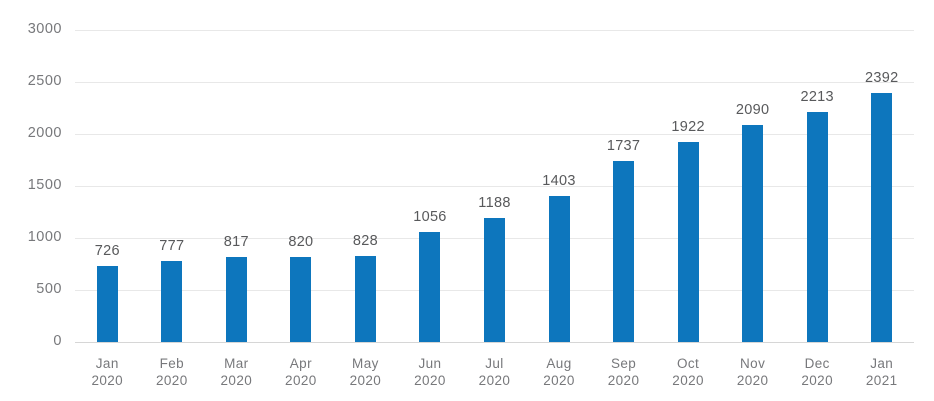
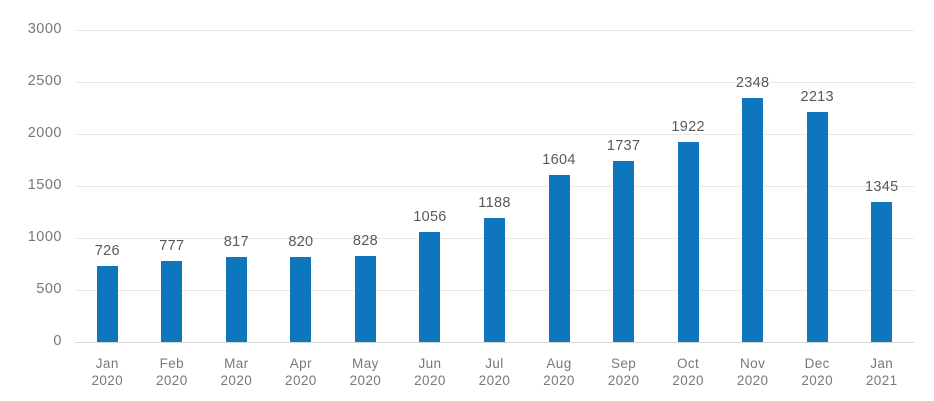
Aug 2020: 1403 -> 1604
Nov 2020: 2090 -> 2348
Jan 2021: 2392 -> 1345
